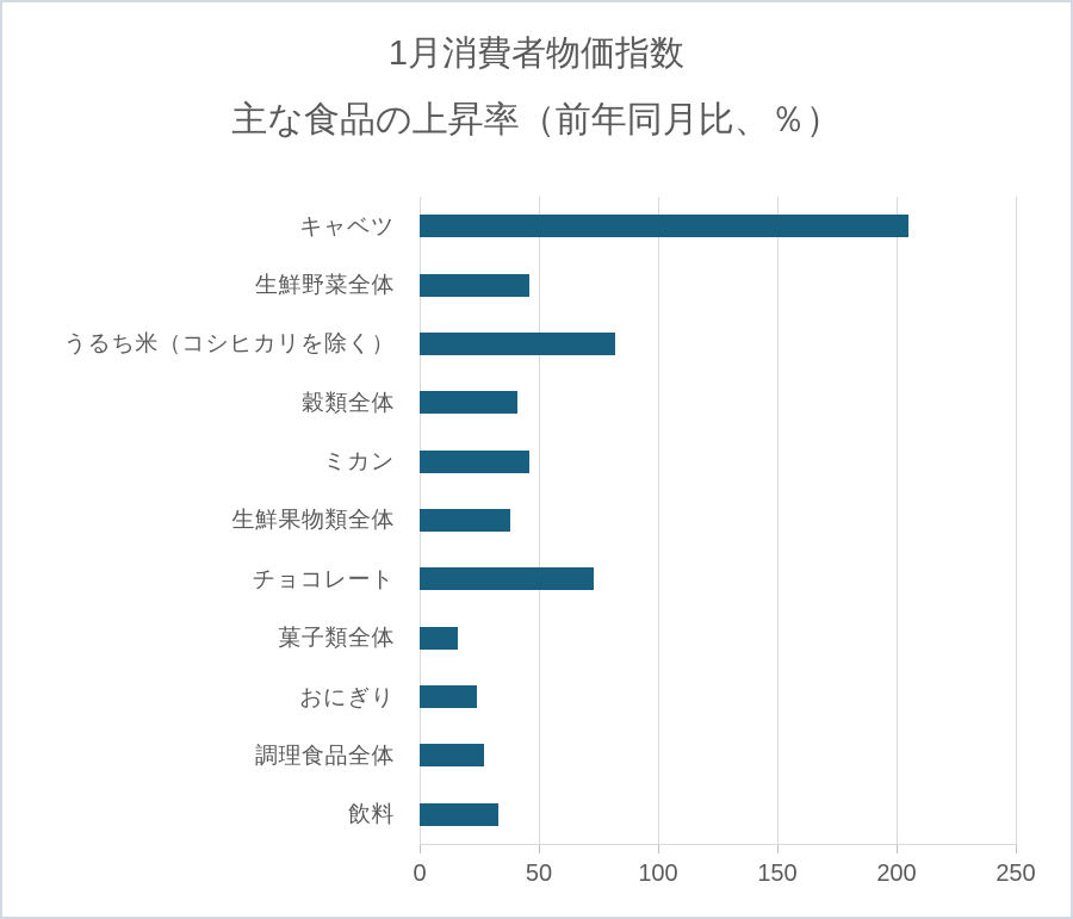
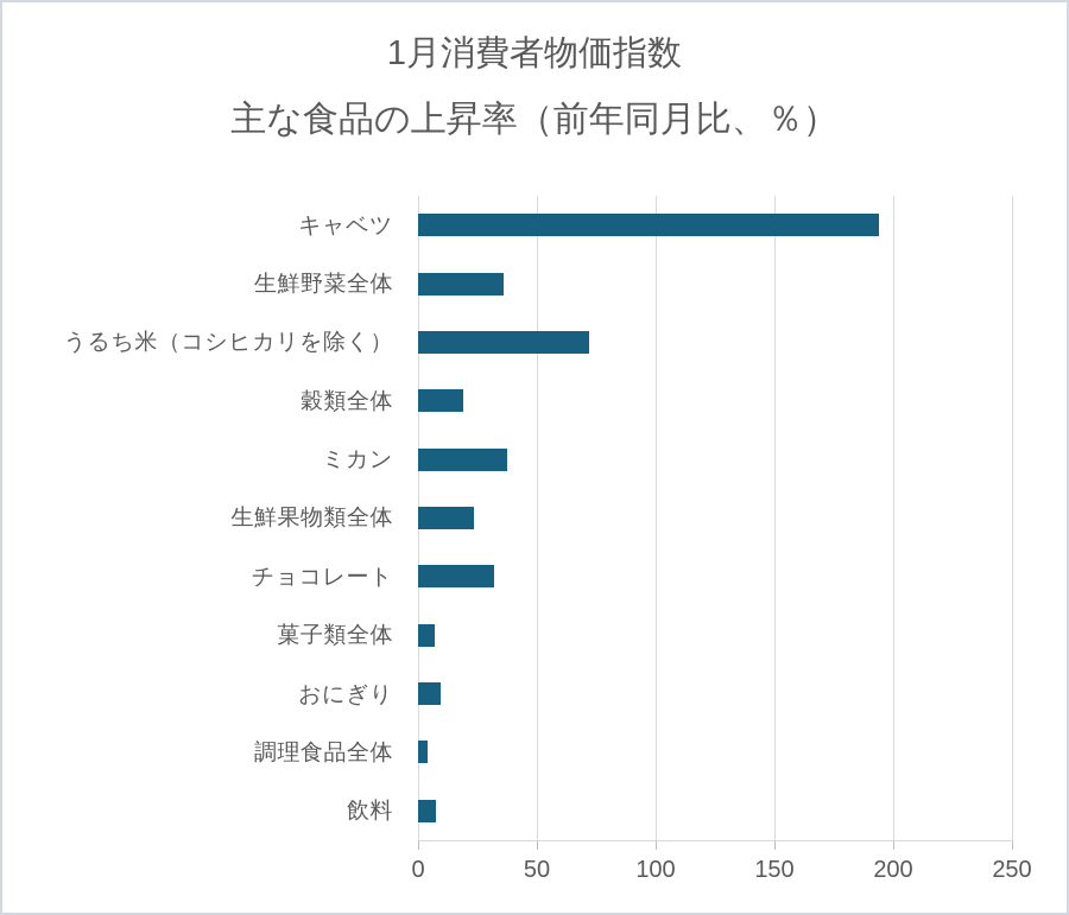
キャベツ: 205 -> 194
生鮮野菜全体: 46 -> 36
うるち米（コシヒカリを除く）: 82 -> 72
穀類全体: 41 -> 19
ミカン: 46 -> 38
生鮮果物類全体: 38 -> 24
チョコレート: 73 -> 32
菓子類全体: 16 -> 7
おにぎり: 24 -> 10
調理食品全体: 27 -> 4
飲料: 33 -> 8
